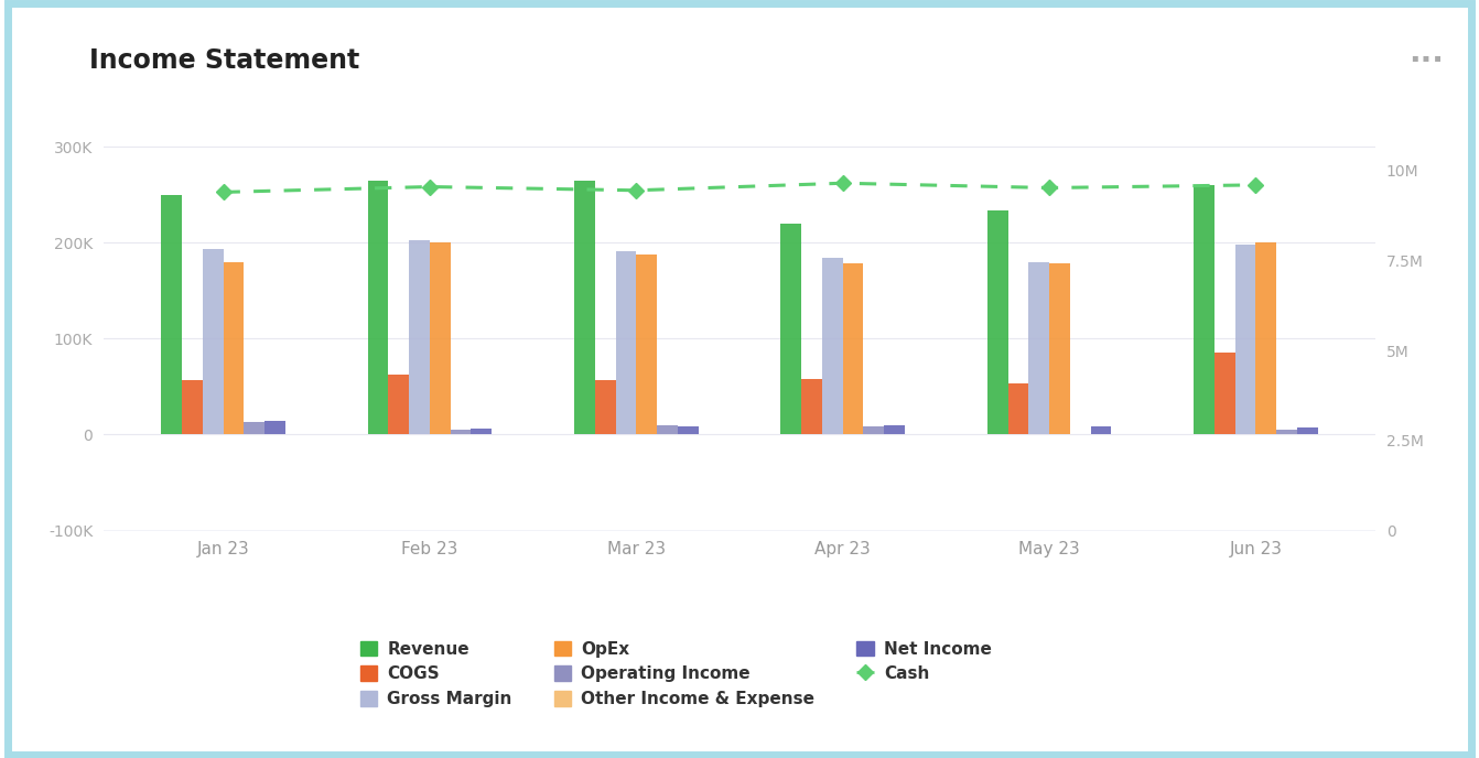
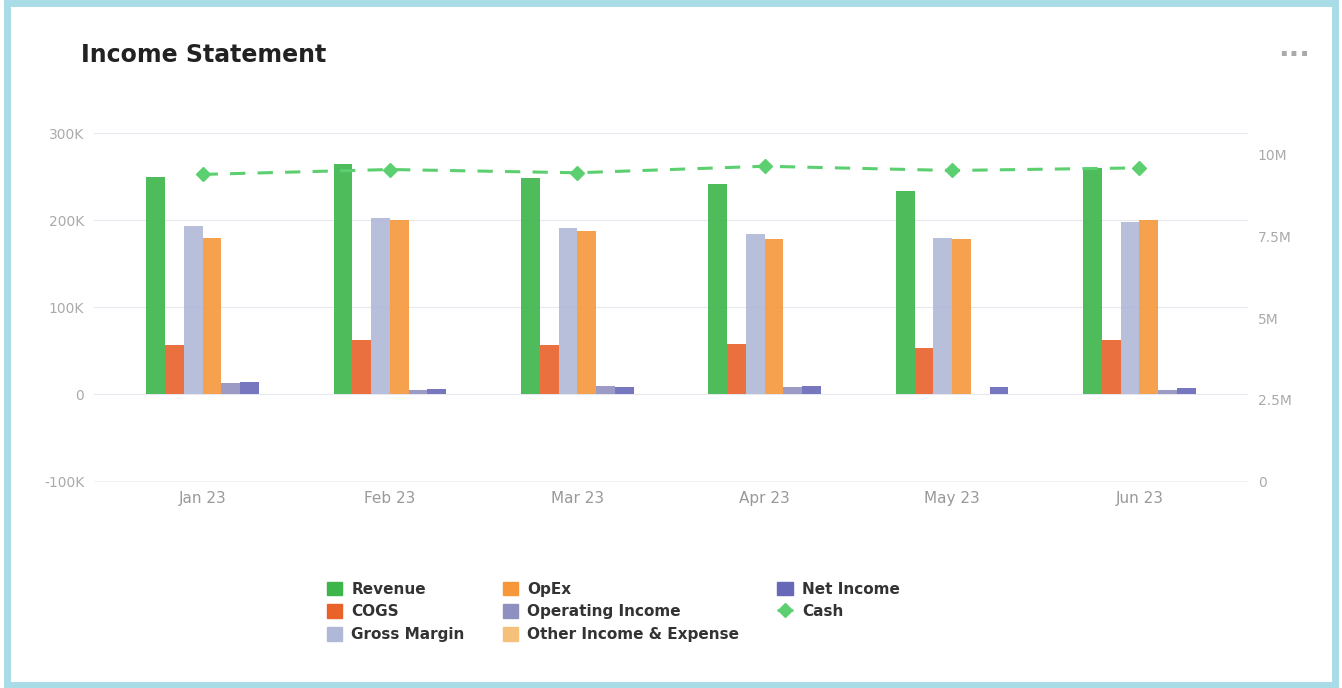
Revenue/Mar 23: 264K -> 248K
Revenue/Apr 23: 220K -> 242K
COGS/Jun 23: 86K -> 62K
